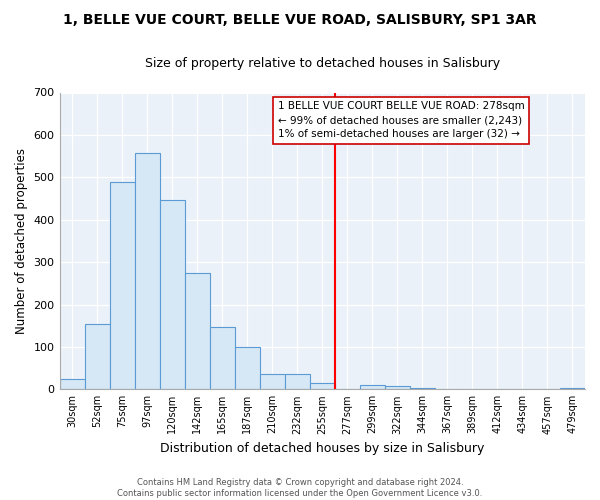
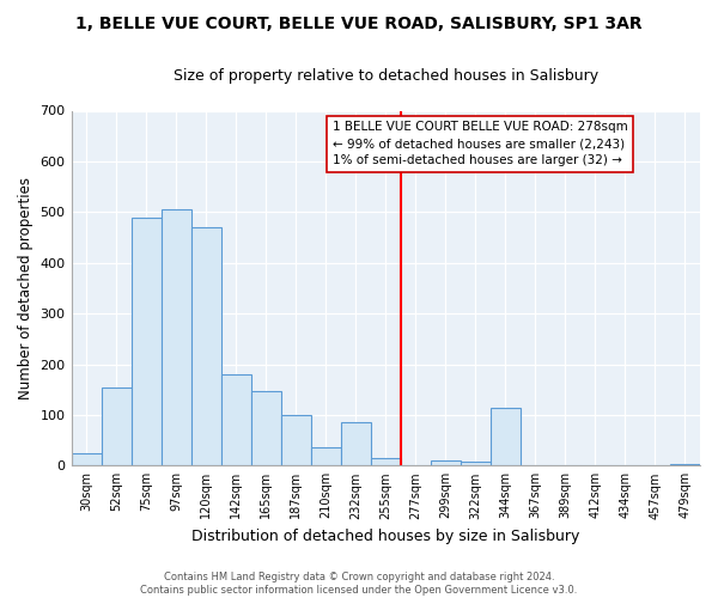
97sqm: 558 -> 505
120sqm: 447 -> 470
142sqm: 275 -> 180
232sqm: 37 -> 85
344sqm: 3 -> 115
